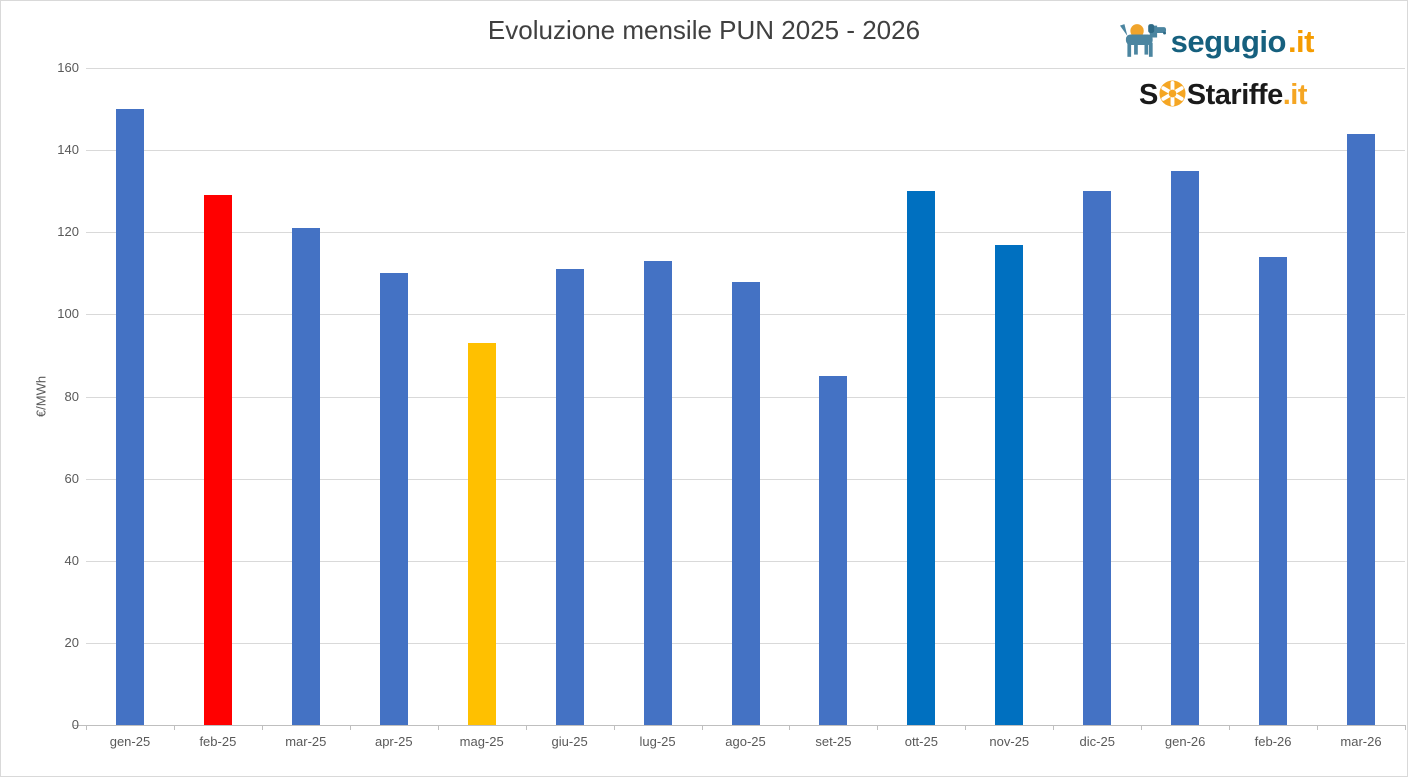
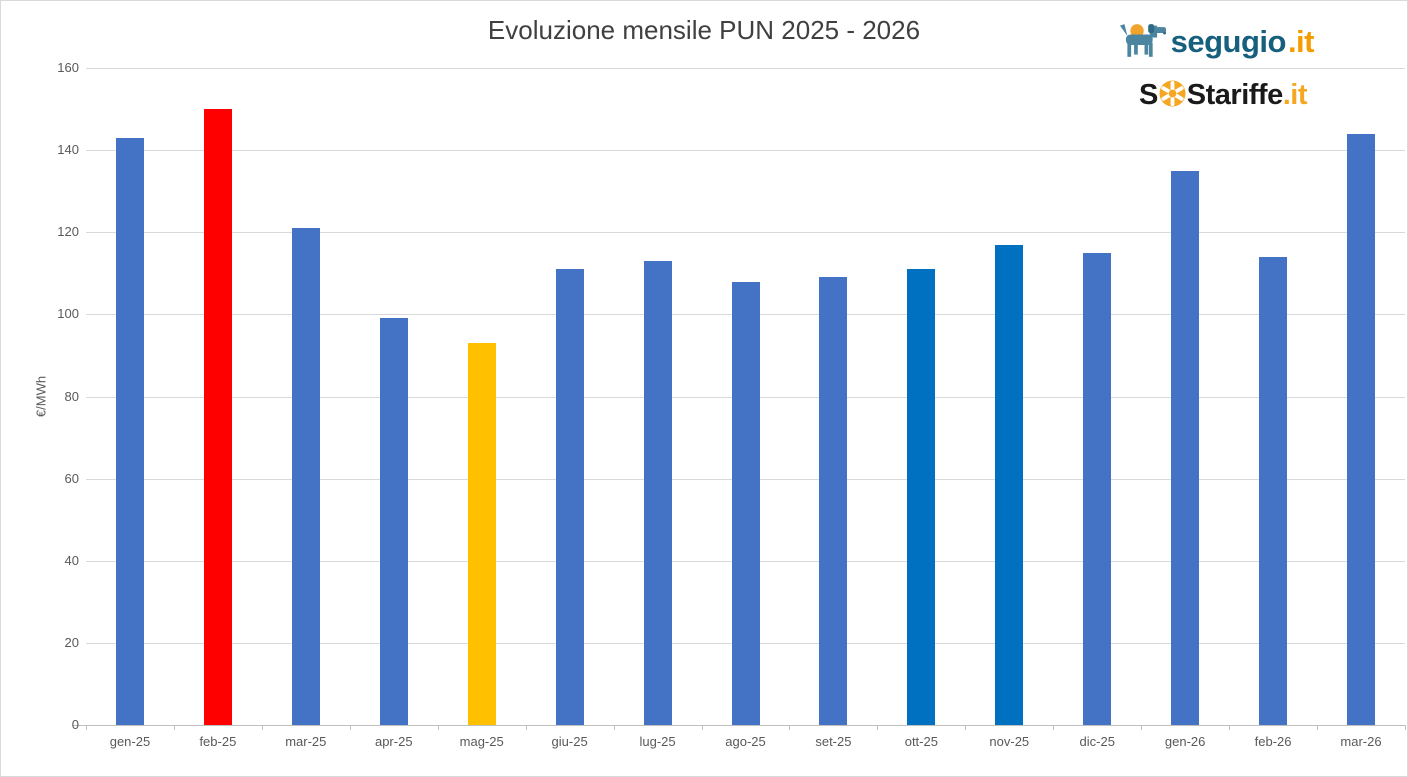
gen-25: 150 -> 143
feb-25: 129 -> 150
apr-25: 110 -> 99
set-25: 85 -> 109
ott-25: 130 -> 111
dic-25: 130 -> 115
